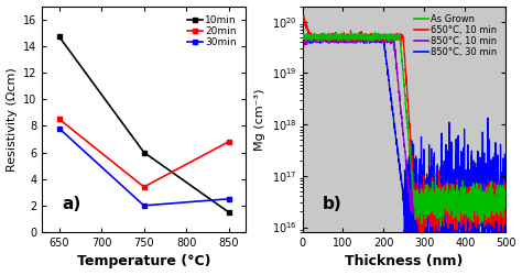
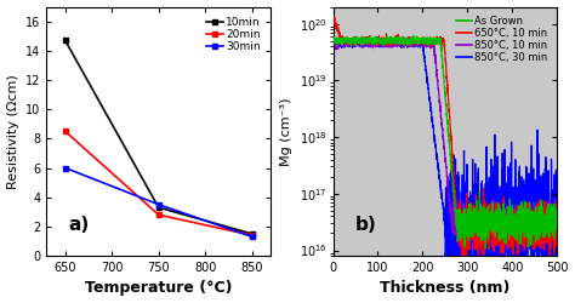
30min/650: 7.8 -> 6.0
10min/750: 6.0 -> 3.3
20min/750: 3.4 -> 2.8
30min/750: 2.0 -> 3.5
20min/850: 6.8 -> 1.4
30min/850: 2.5 -> 1.3
